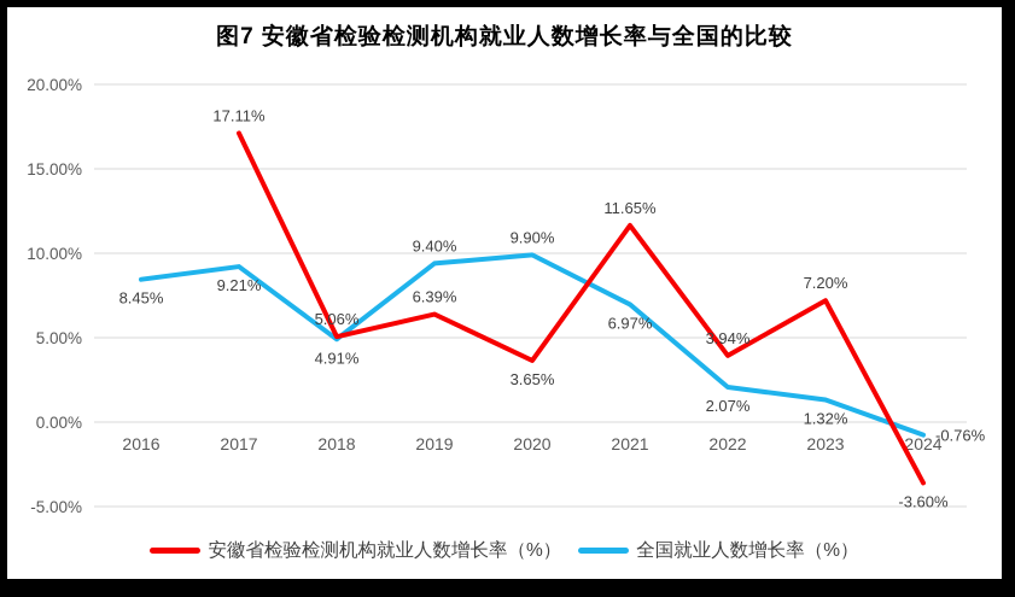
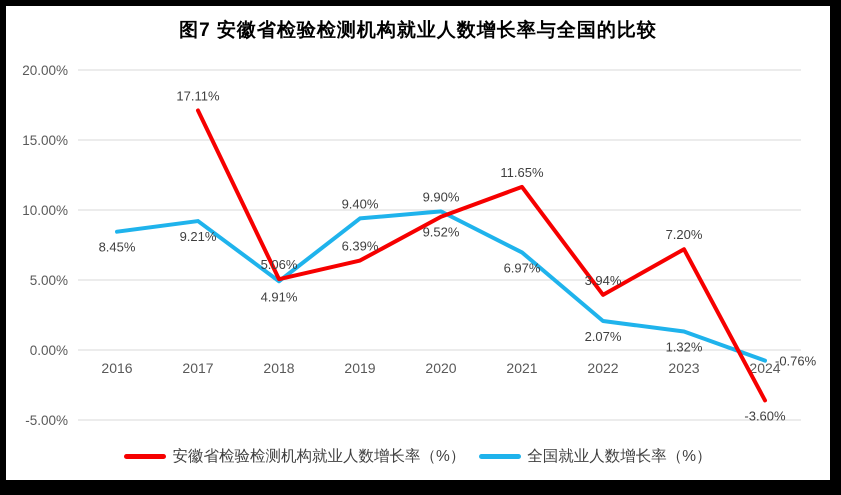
安徽省检验检测机构就业人数增长率（%）/2020: 3.65% -> 9.52%
